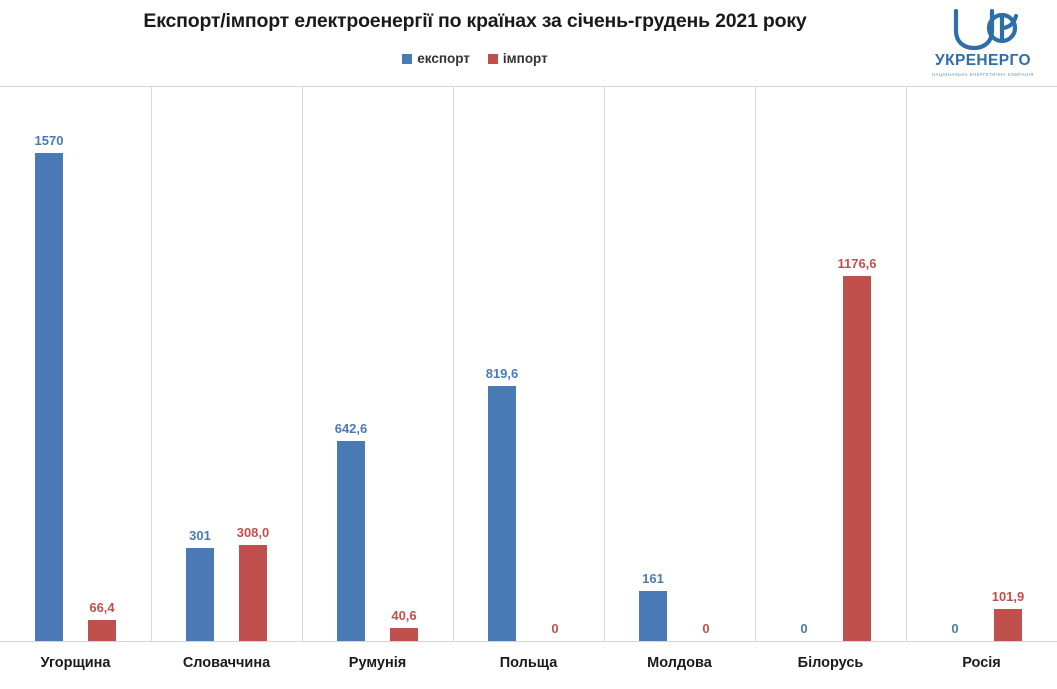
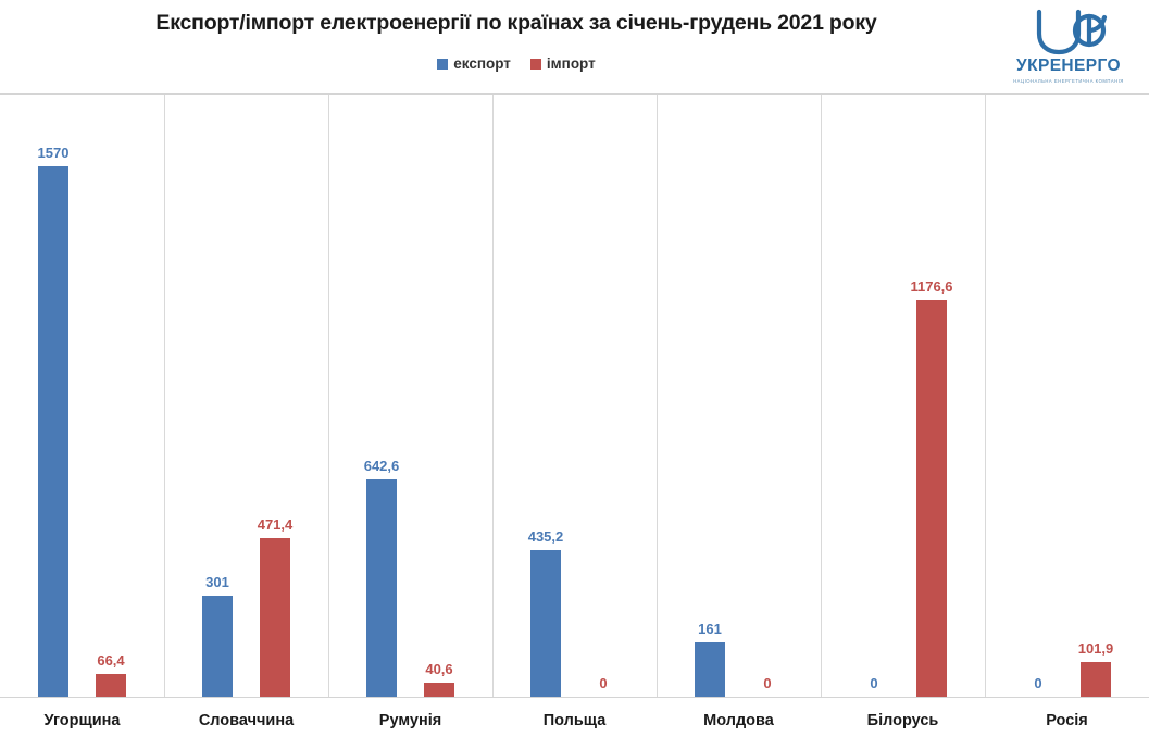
імпорт/Словаччина: 308,0 -> 471,4
експорт/Польща: 819,6 -> 435,2
